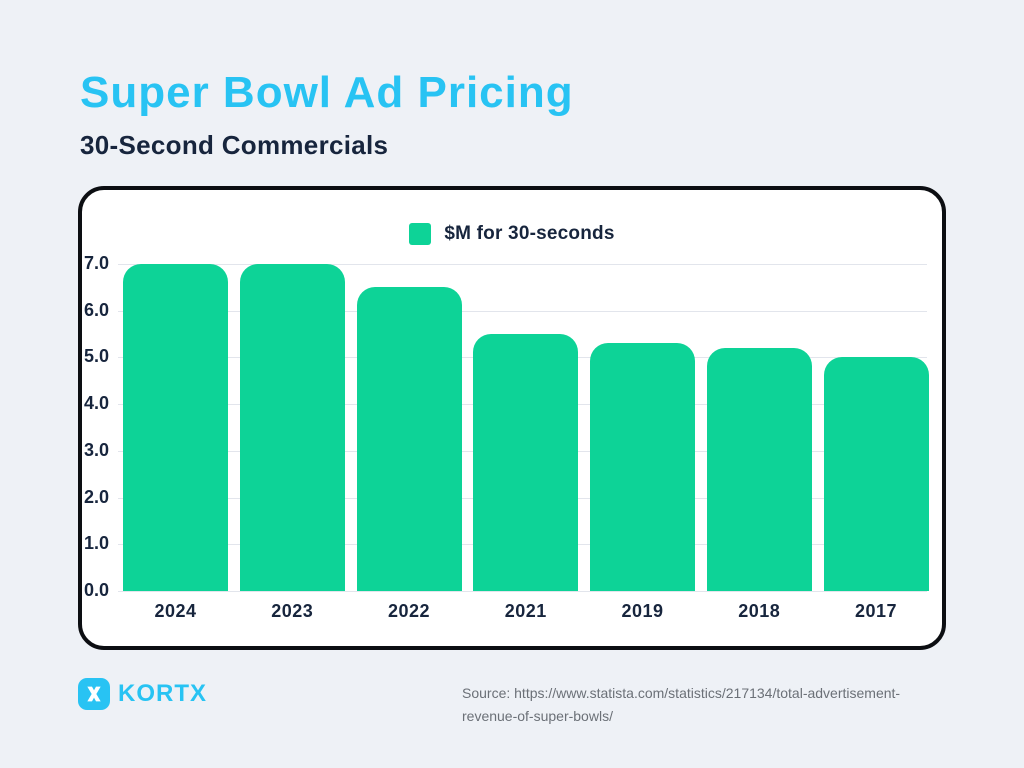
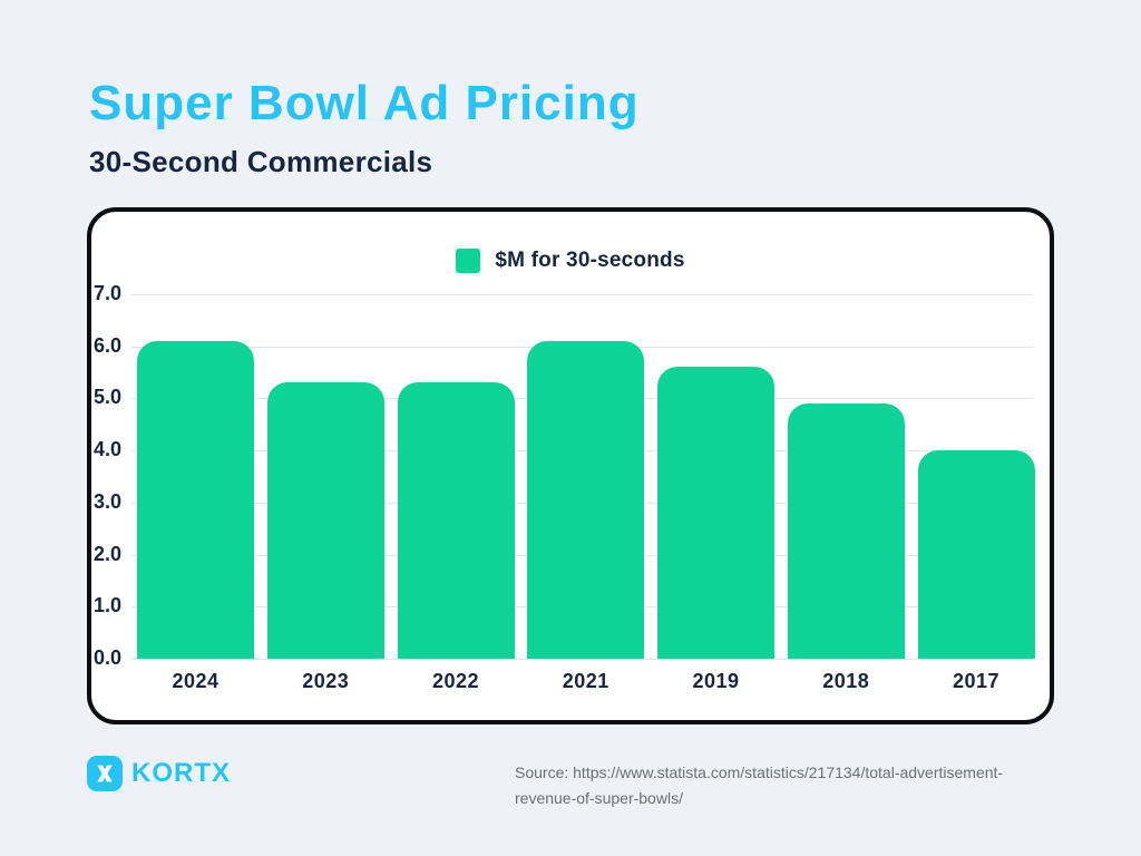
2024: 7.0 -> 6.1
2023: 7.0 -> 5.3
2022: 6.5 -> 5.3
2021: 5.5 -> 6.1
2019: 5.3 -> 5.6
2018: 5.2 -> 4.9
2017: 5.0 -> 4.0
